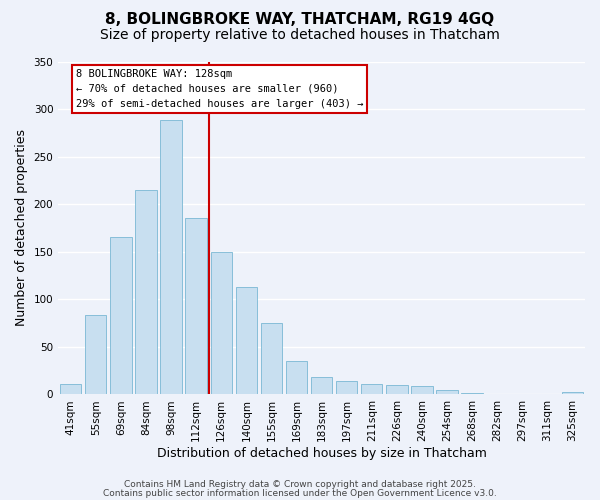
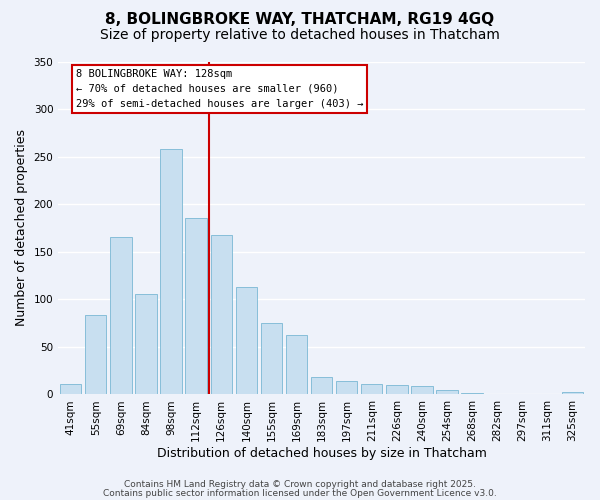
84sqm: 215 -> 106
98sqm: 288 -> 258
126sqm: 150 -> 168
169sqm: 35 -> 62
